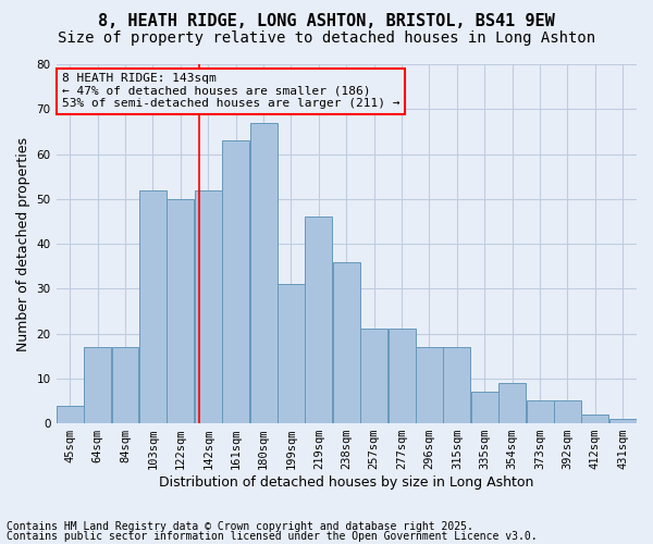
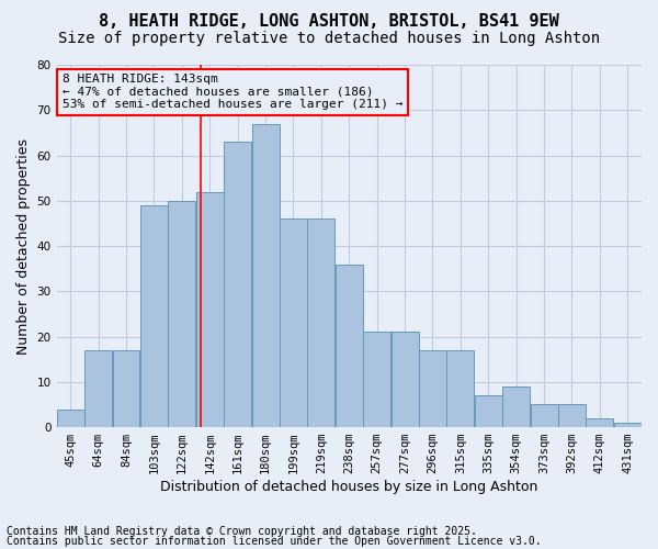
103sqm: 52 -> 49
199sqm: 31 -> 46
